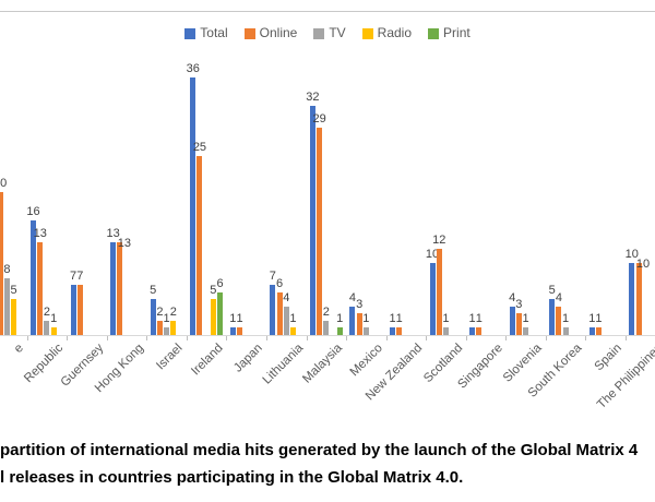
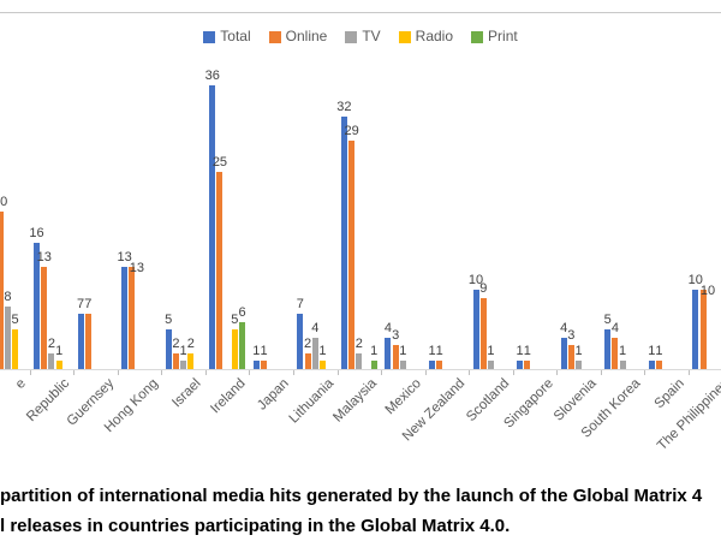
Online/Lithuania: 6 -> 2
Online/Scotland: 12 -> 9
